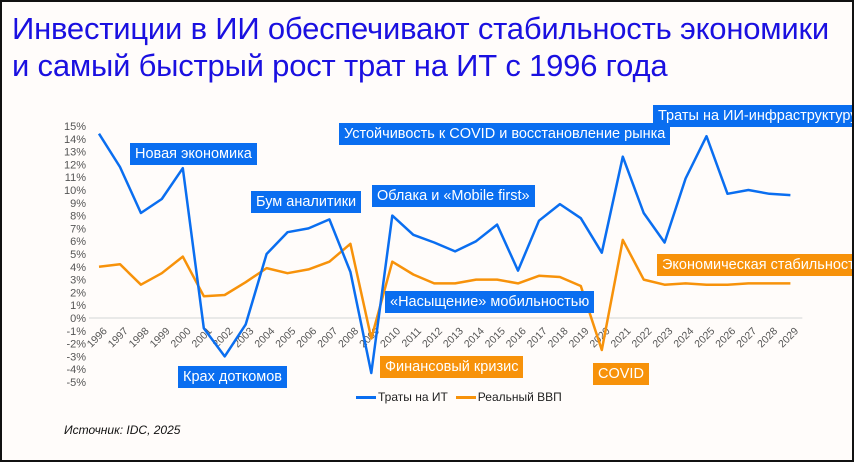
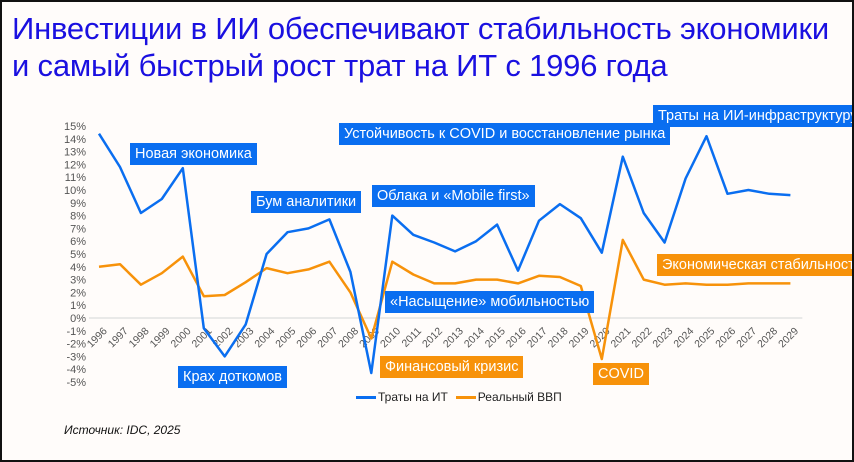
Реальный ВВП/2008: 5.8% -> 2.0%
Реальный ВВП/2020: -2.5% -> -3.2%
